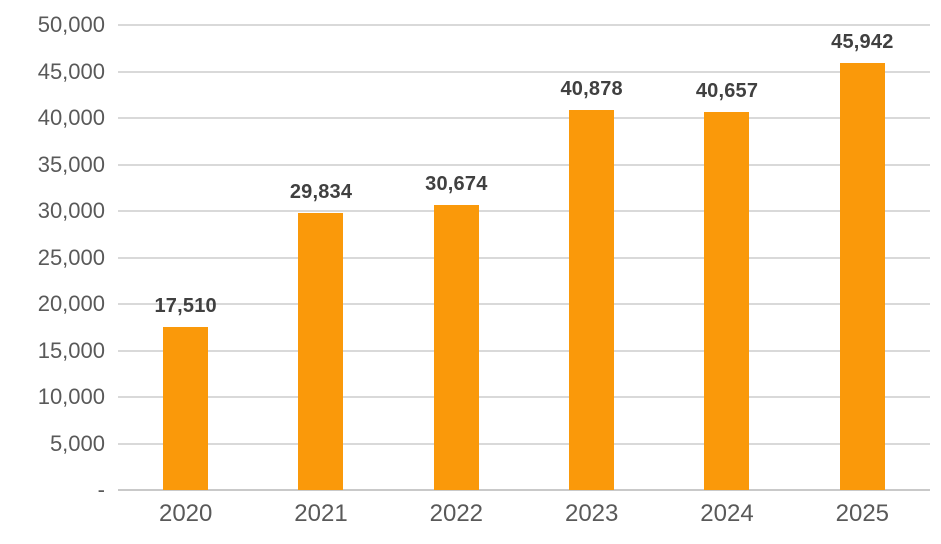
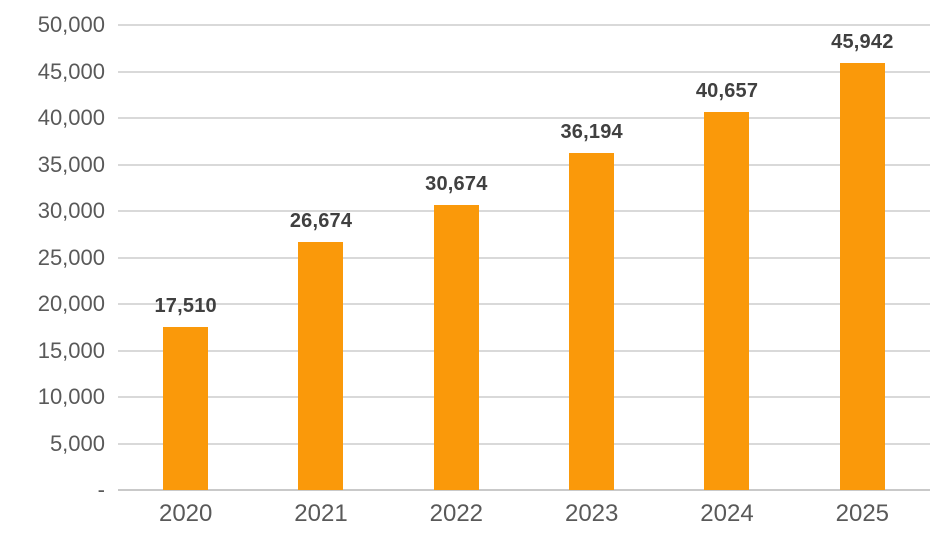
2021: 29,834 -> 26,674
2023: 40,878 -> 36,194
